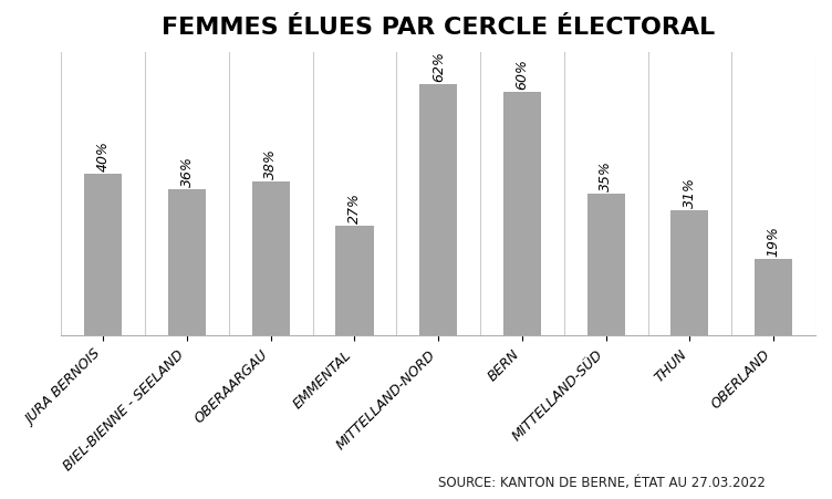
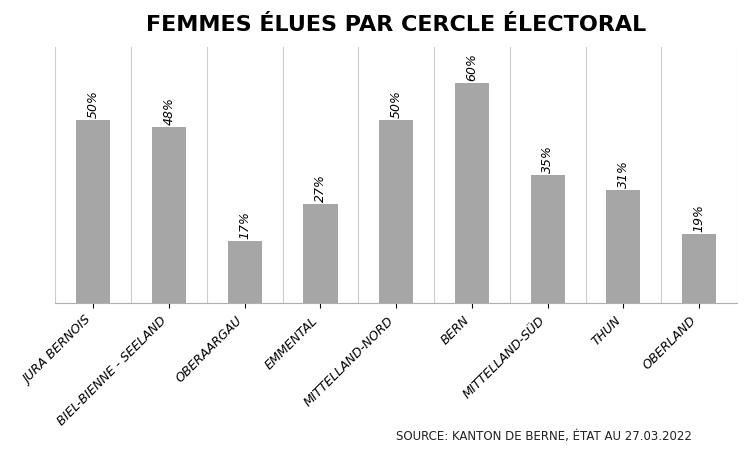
JURA BERNOIS: 40% -> 50%
BIEL-BIENNE - SEELAND: 36% -> 48%
OBERAARGAU: 38% -> 17%
MITTELLAND-NORD: 62% -> 50%
